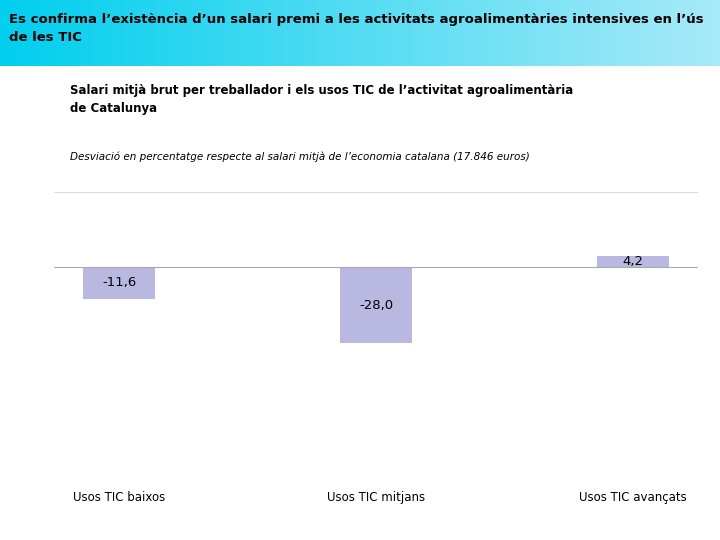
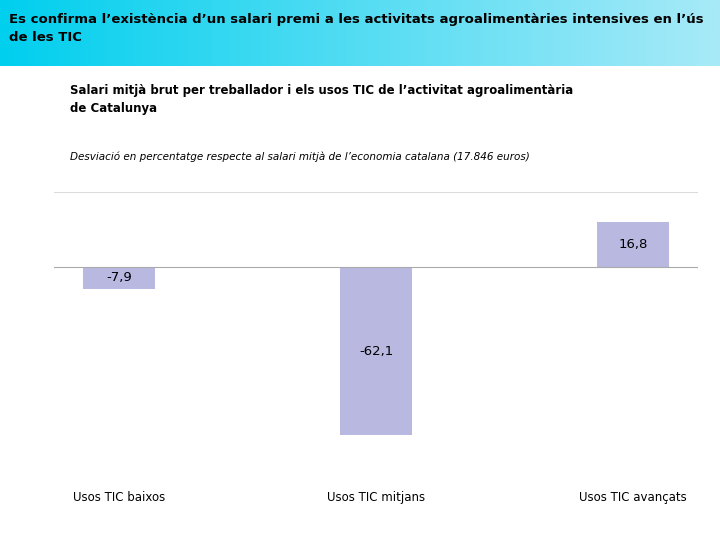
Usos TIC baixos: -11,6 -> -7,9
Usos TIC mitjans: -28,0 -> -62,1
Usos TIC avançats: 4,2 -> 16,8
